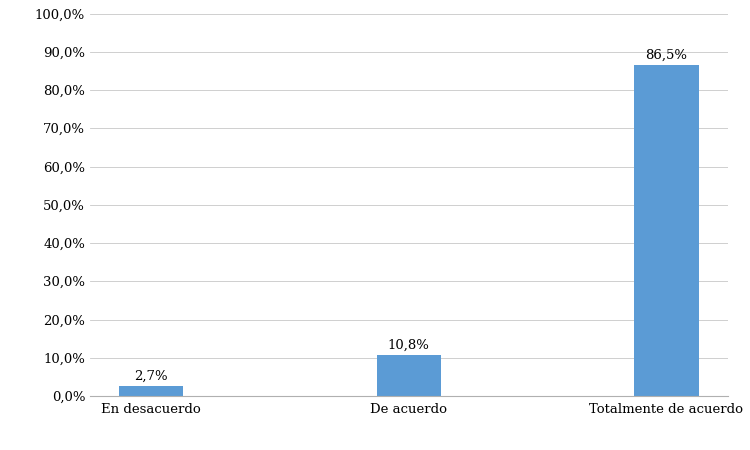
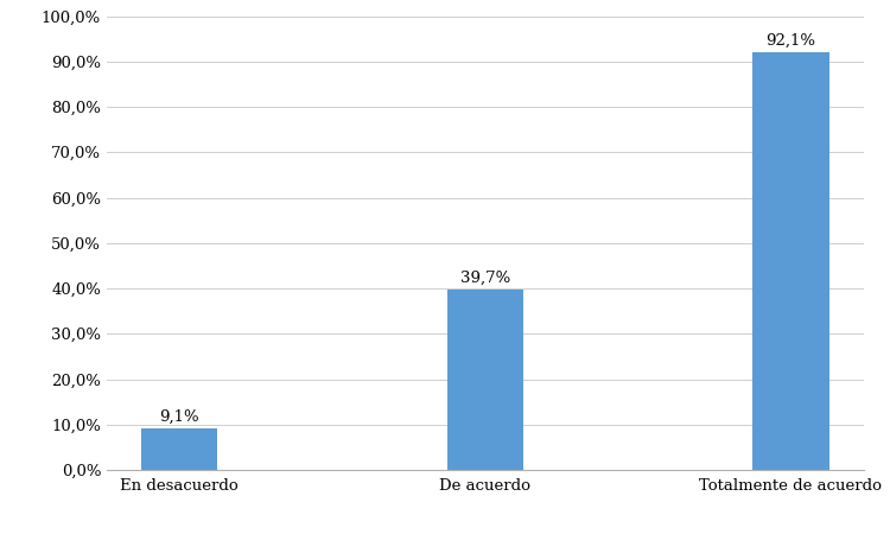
En desacuerdo: 2,7% -> 9,1%
De acuerdo: 10,8% -> 39,7%
Totalmente de acuerdo: 86,5% -> 92,1%
